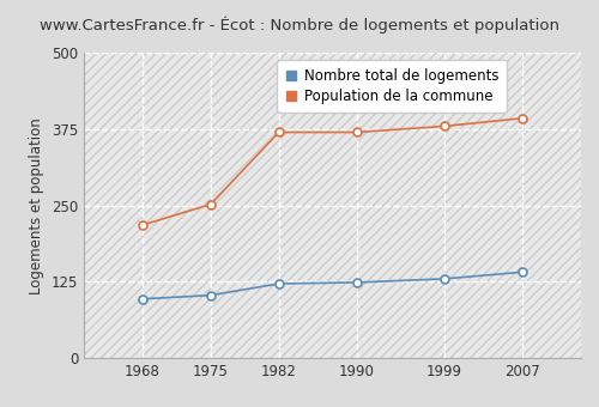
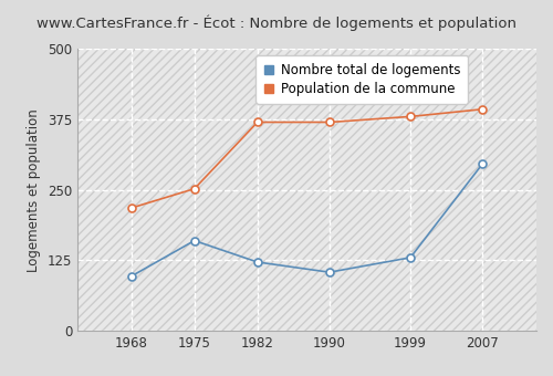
Nombre total de logements/1975: 103 -> 160
Nombre total de logements/1990: 124 -> 104
Nombre total de logements/2007: 141 -> 296
